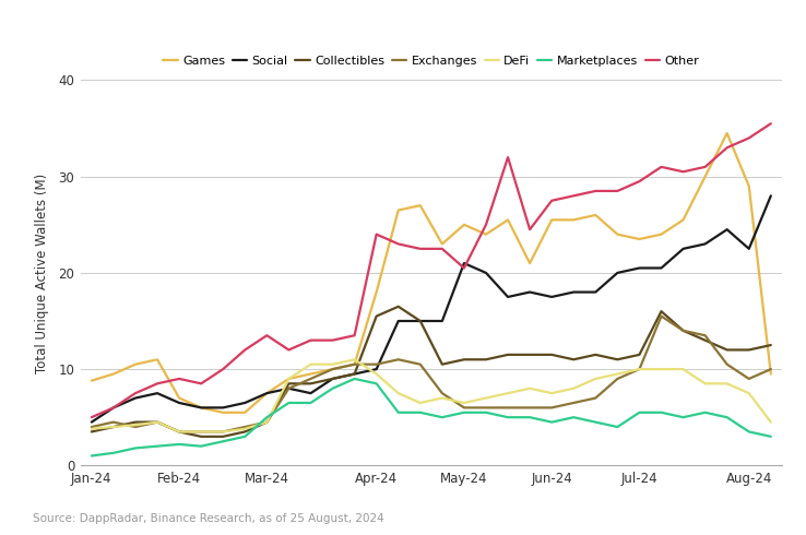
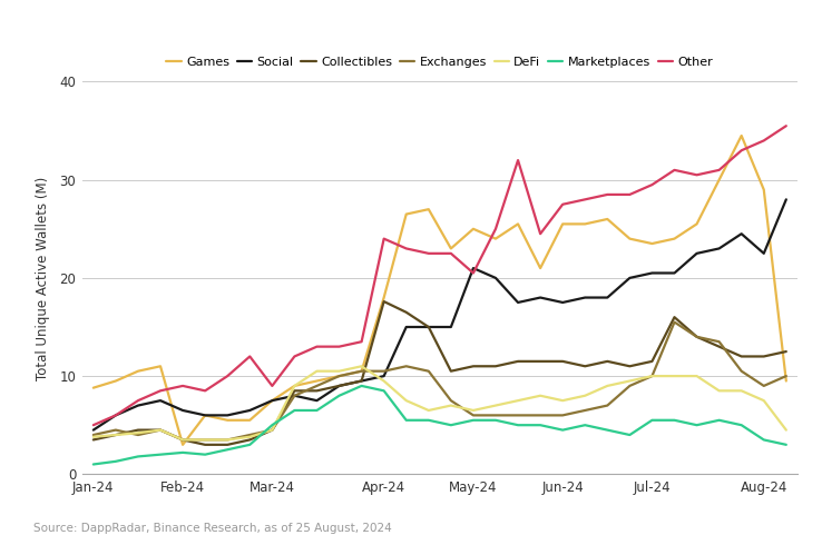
Games/Feb-24: 7.0 -> 3.0
Other/Mar-24: 13.5 -> 9.0
Collectibles/Apr-24: 15.5 -> 17.6
